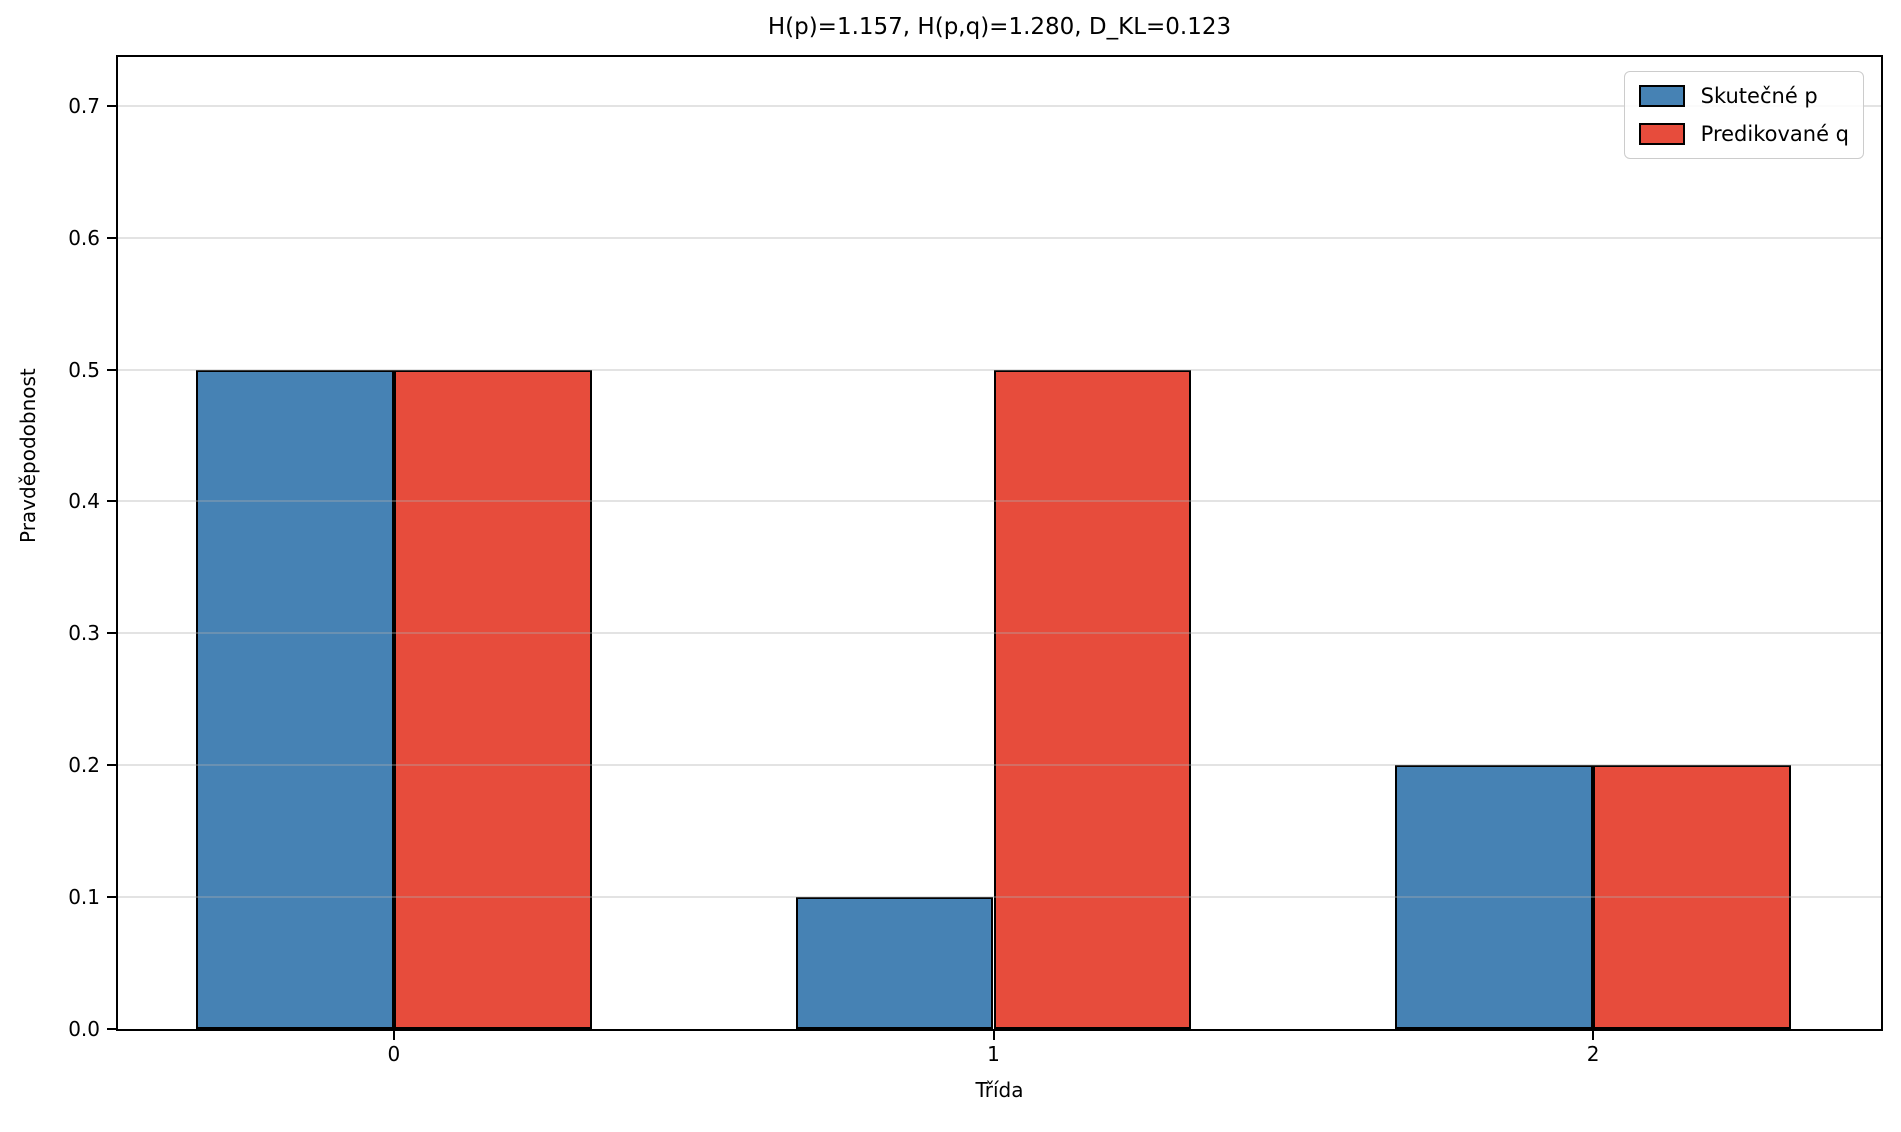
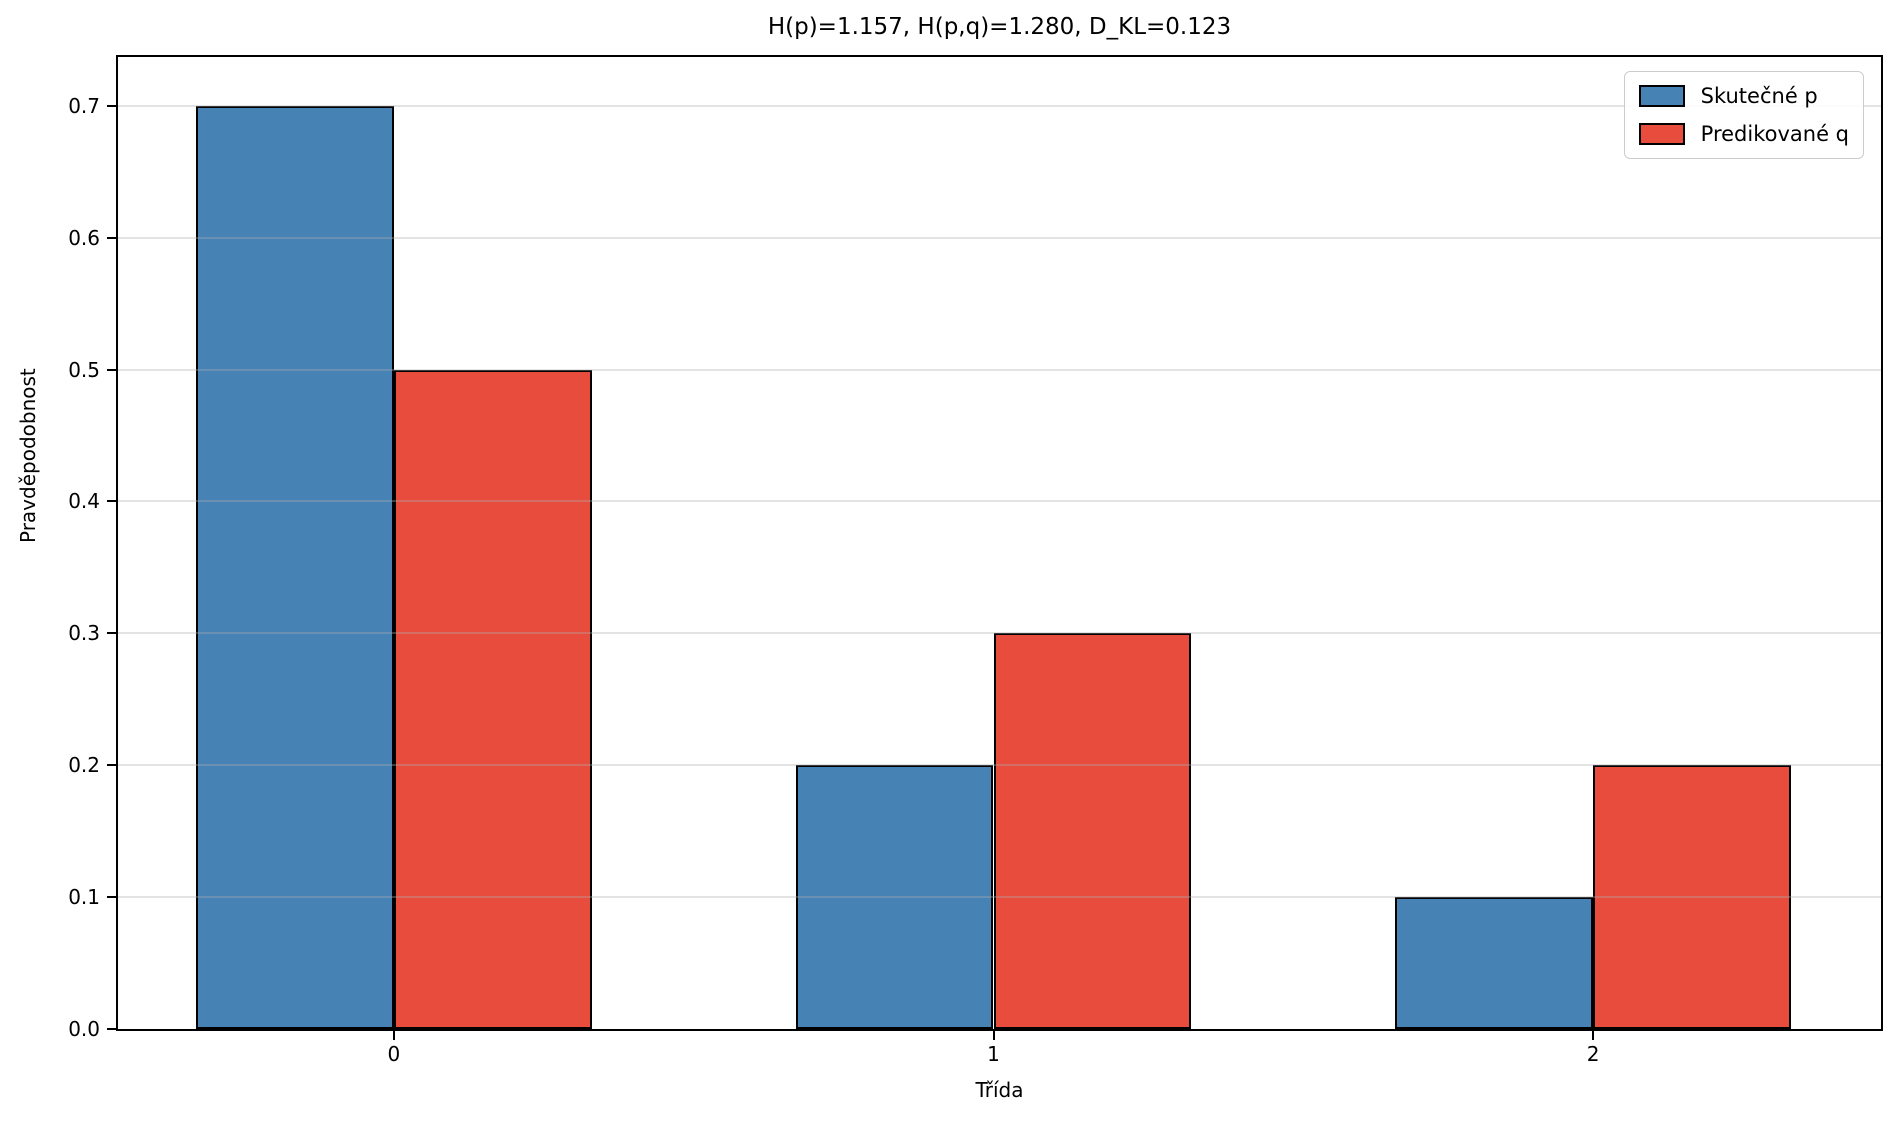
Skutečné p/0: 0.5 -> 0.7
Skutečné p/1: 0.1 -> 0.2
Predikované q/1: 0.5 -> 0.3
Skutečné p/2: 0.2 -> 0.1
